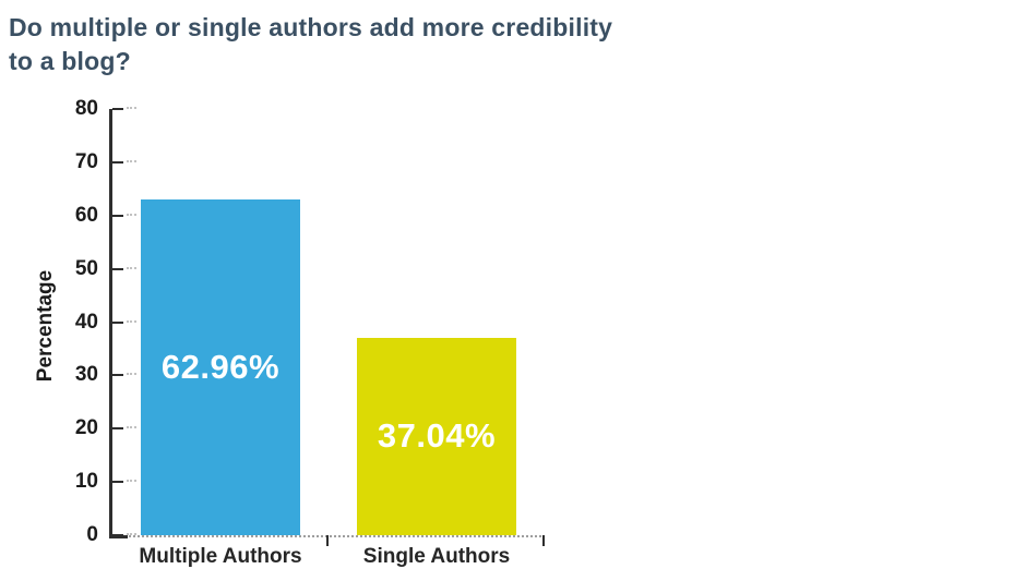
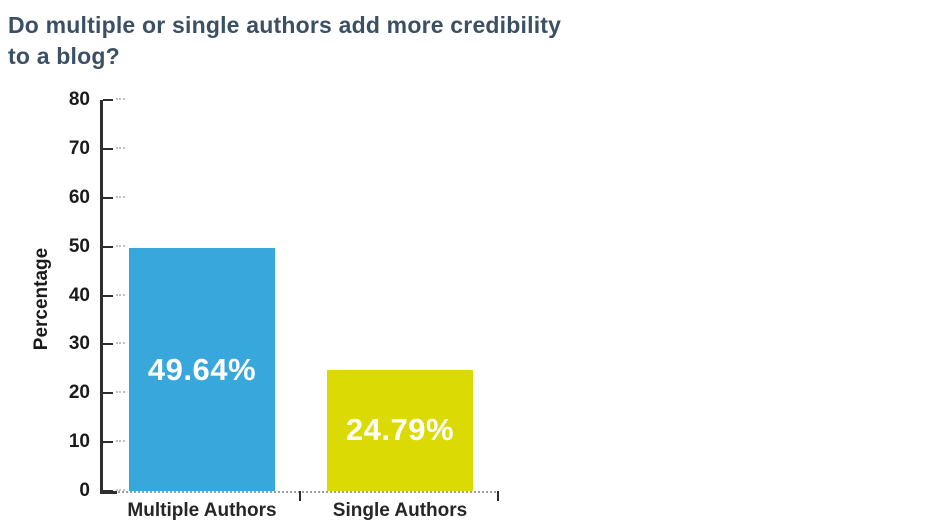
Multiple Authors: 62.96% -> 49.64%
Single Authors: 37.04% -> 24.79%
